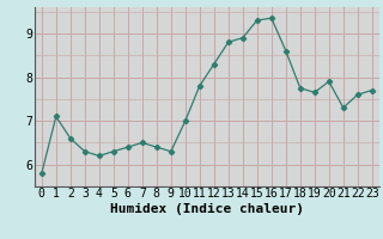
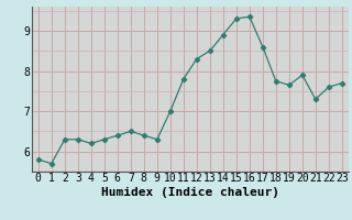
1: 7.10 -> 5.70
2: 6.60 -> 6.30
13: 8.80 -> 8.50
